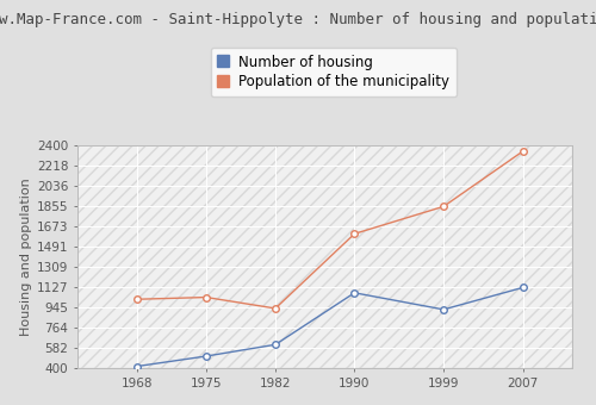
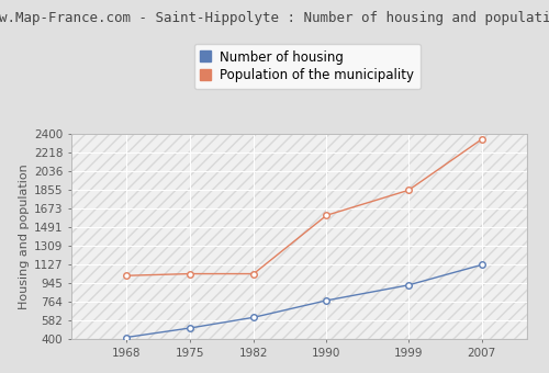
Population of the municipality/1982: 940 -> 1040
Number of housing/1990: 1080 -> 780
